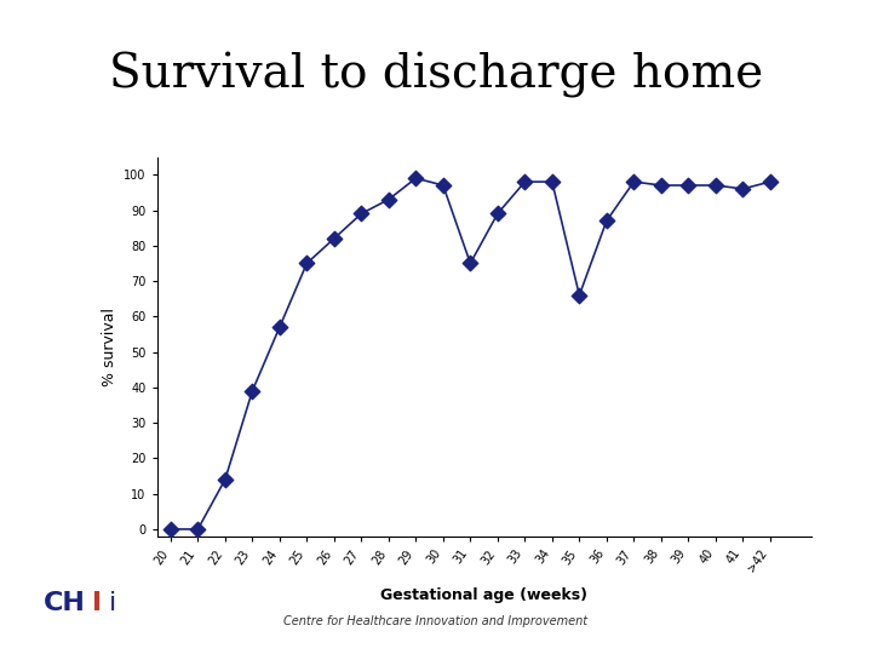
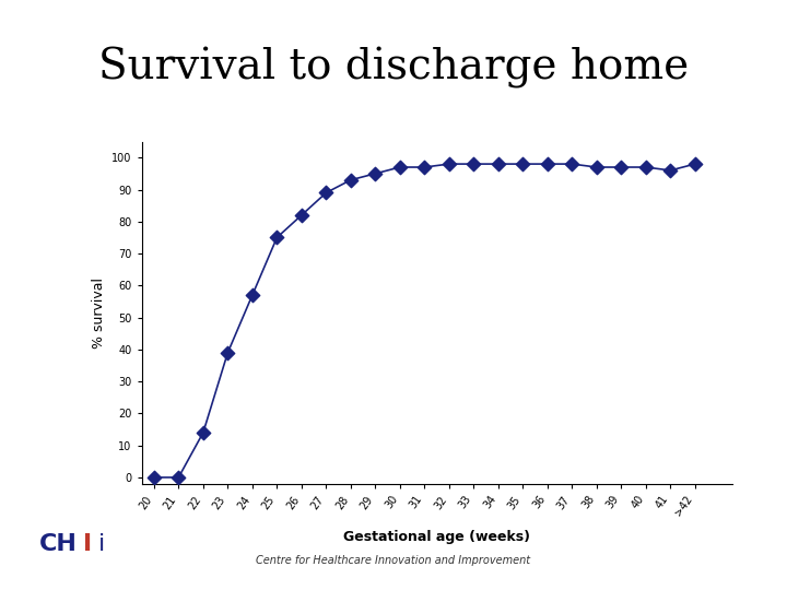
29: 99 -> 95
31: 75 -> 97
32: 89 -> 98
35: 66 -> 98
36: 87 -> 98
